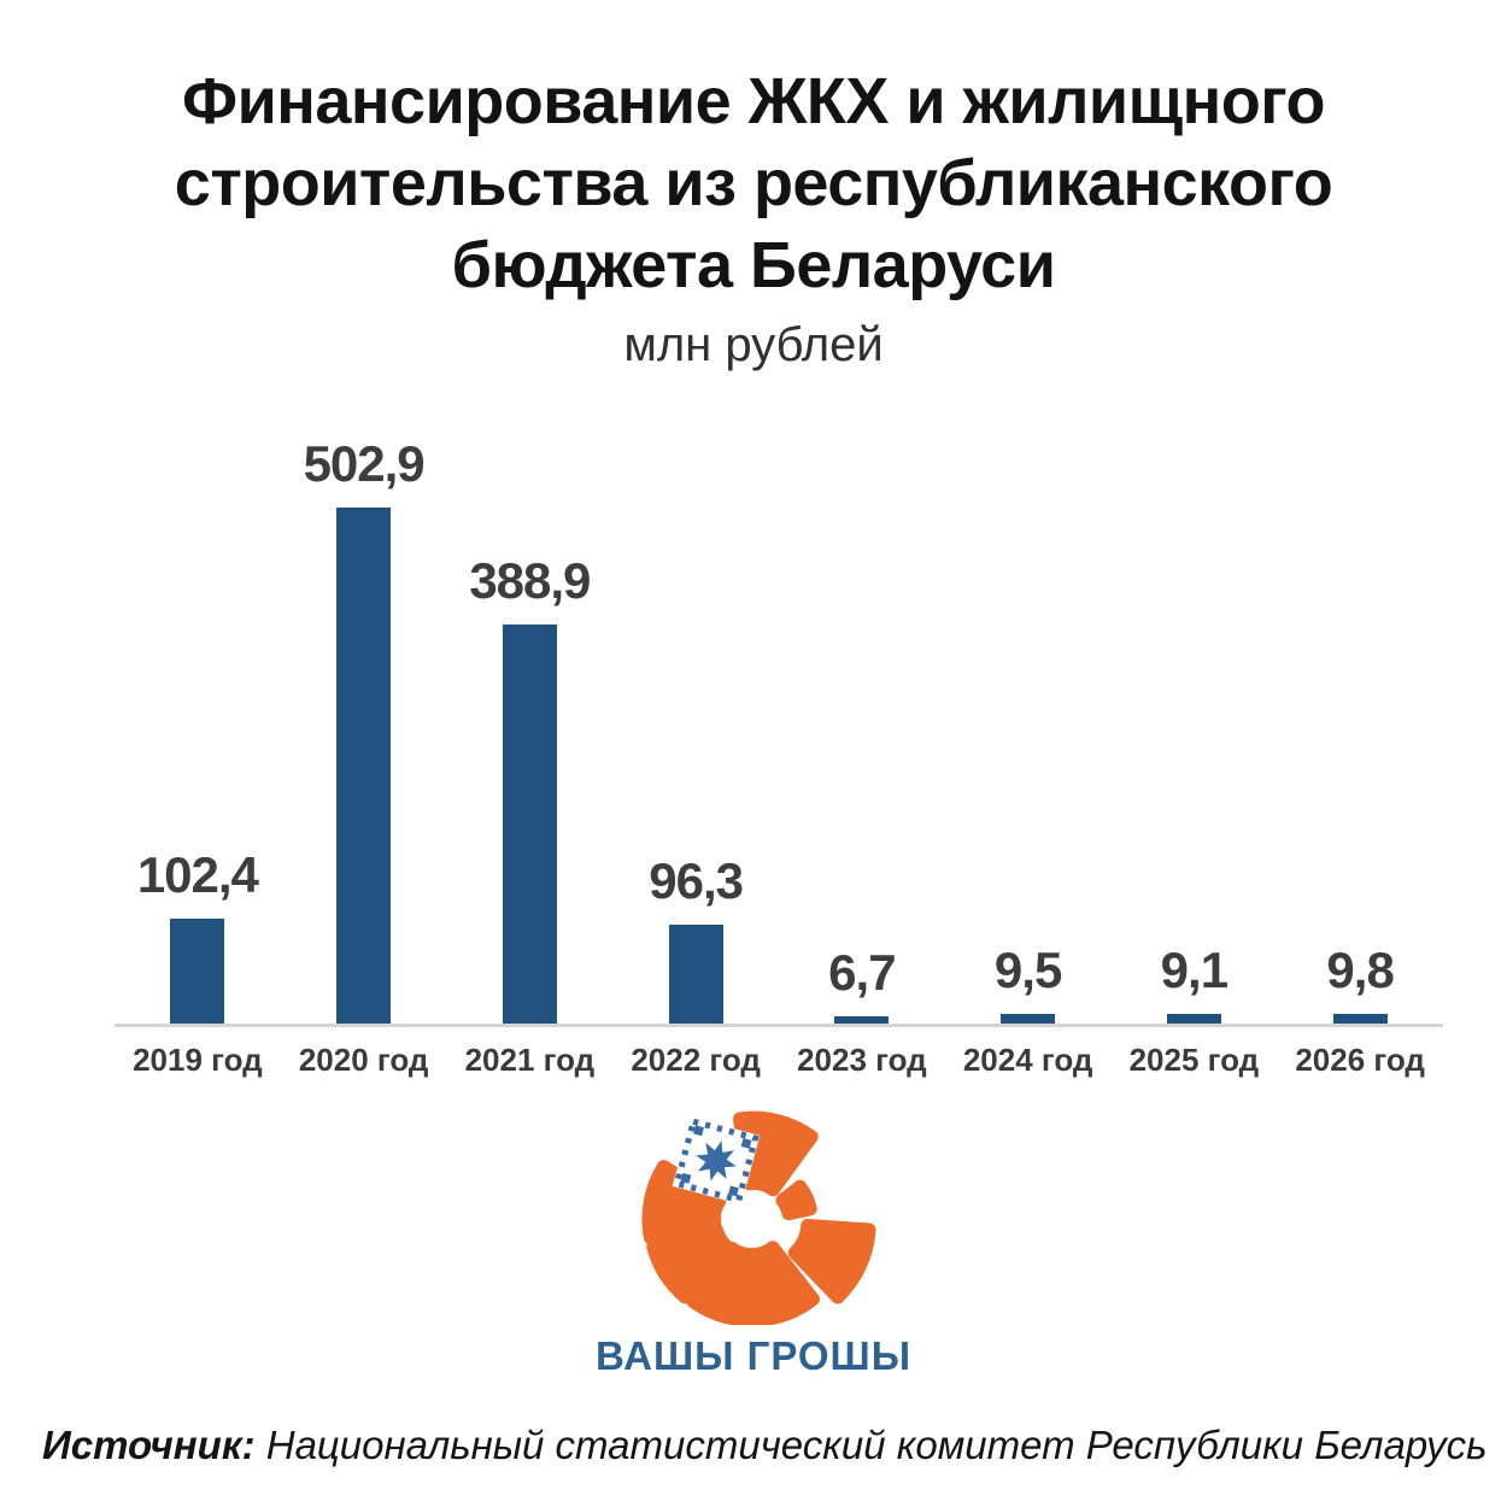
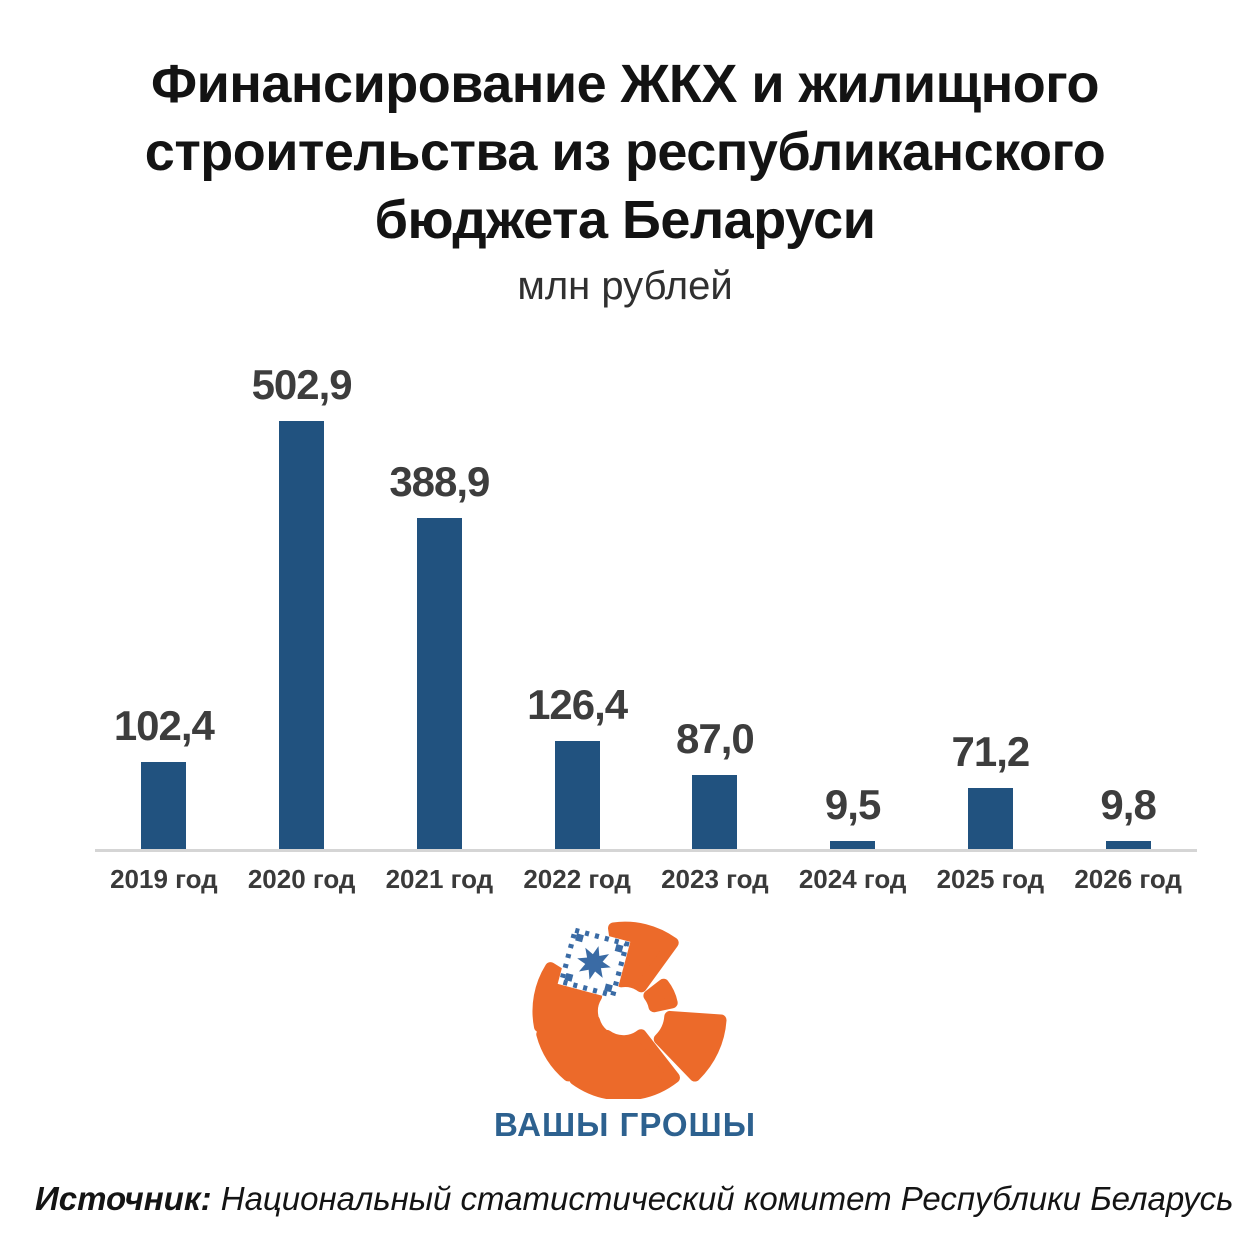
2022 год: 96,3 -> 126,4
2023 год: 6,7 -> 87,0
2025 год: 9,1 -> 71,2
